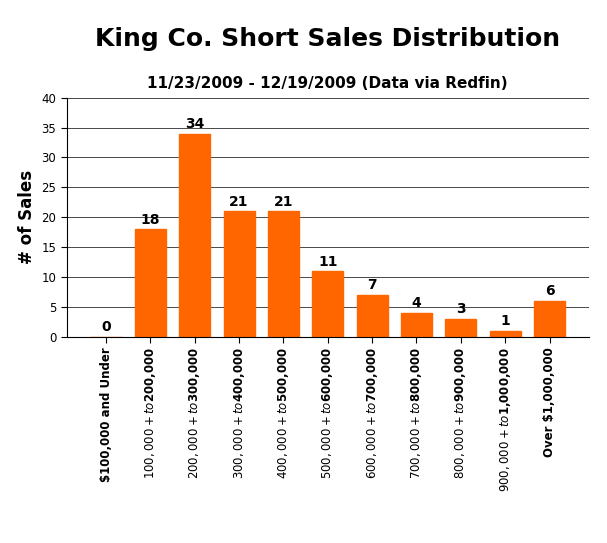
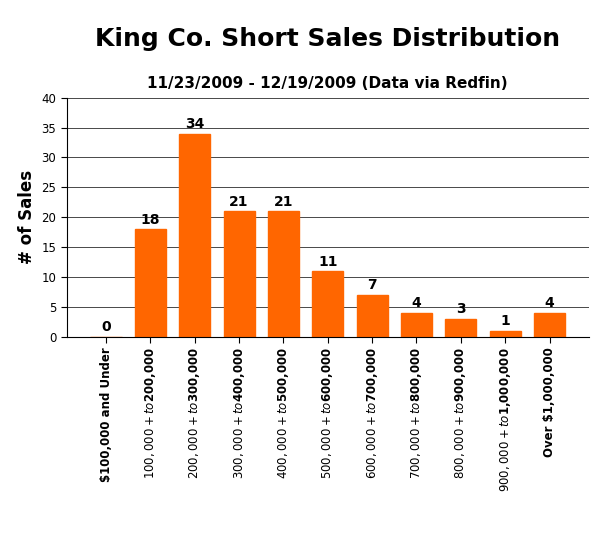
Over $1,000,000: 6 -> 4
